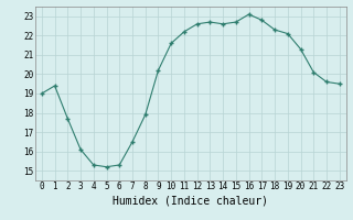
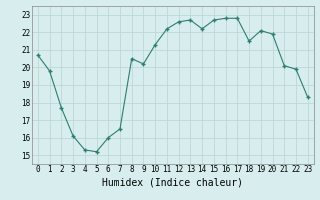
0: 19.0 -> 20.7
1: 19.4 -> 19.8
6: 15.3 -> 16.0
8: 17.9 -> 20.5
10: 21.6 -> 21.3
14: 22.6 -> 22.2
16: 23.1 -> 22.8
18: 22.3 -> 21.5
20: 21.3 -> 21.9
22: 19.6 -> 19.9
23: 19.5 -> 18.3
